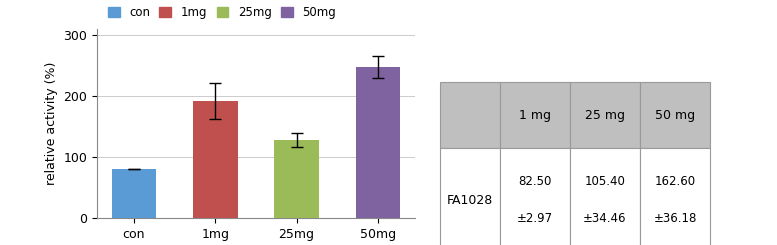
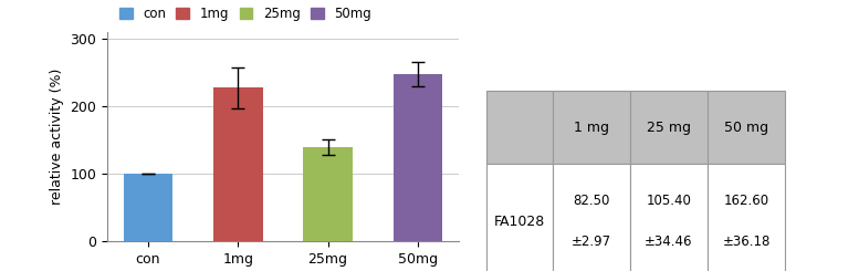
con: 80 -> 100
1mg: 192 -> 228
25mg: 128 -> 140
